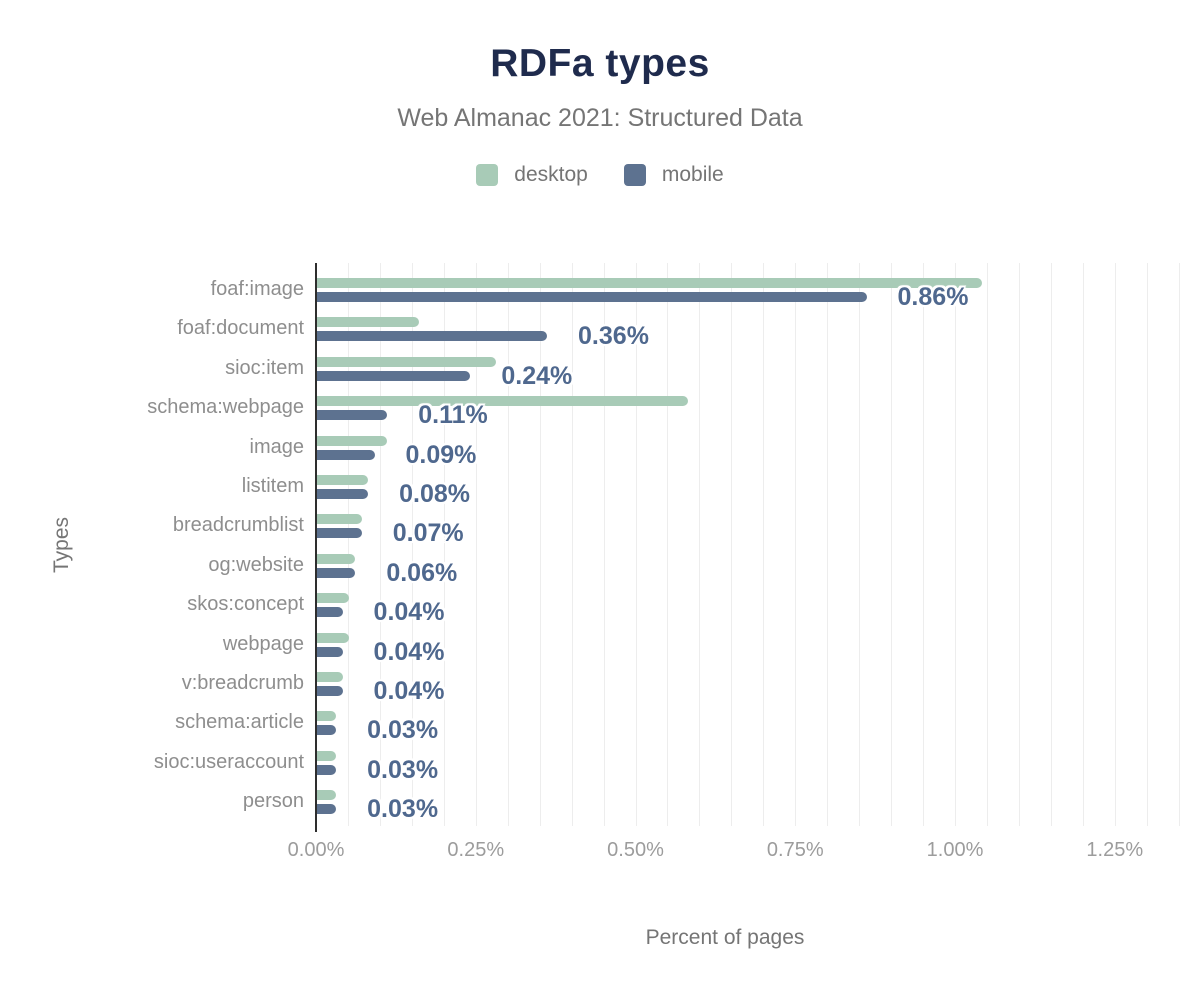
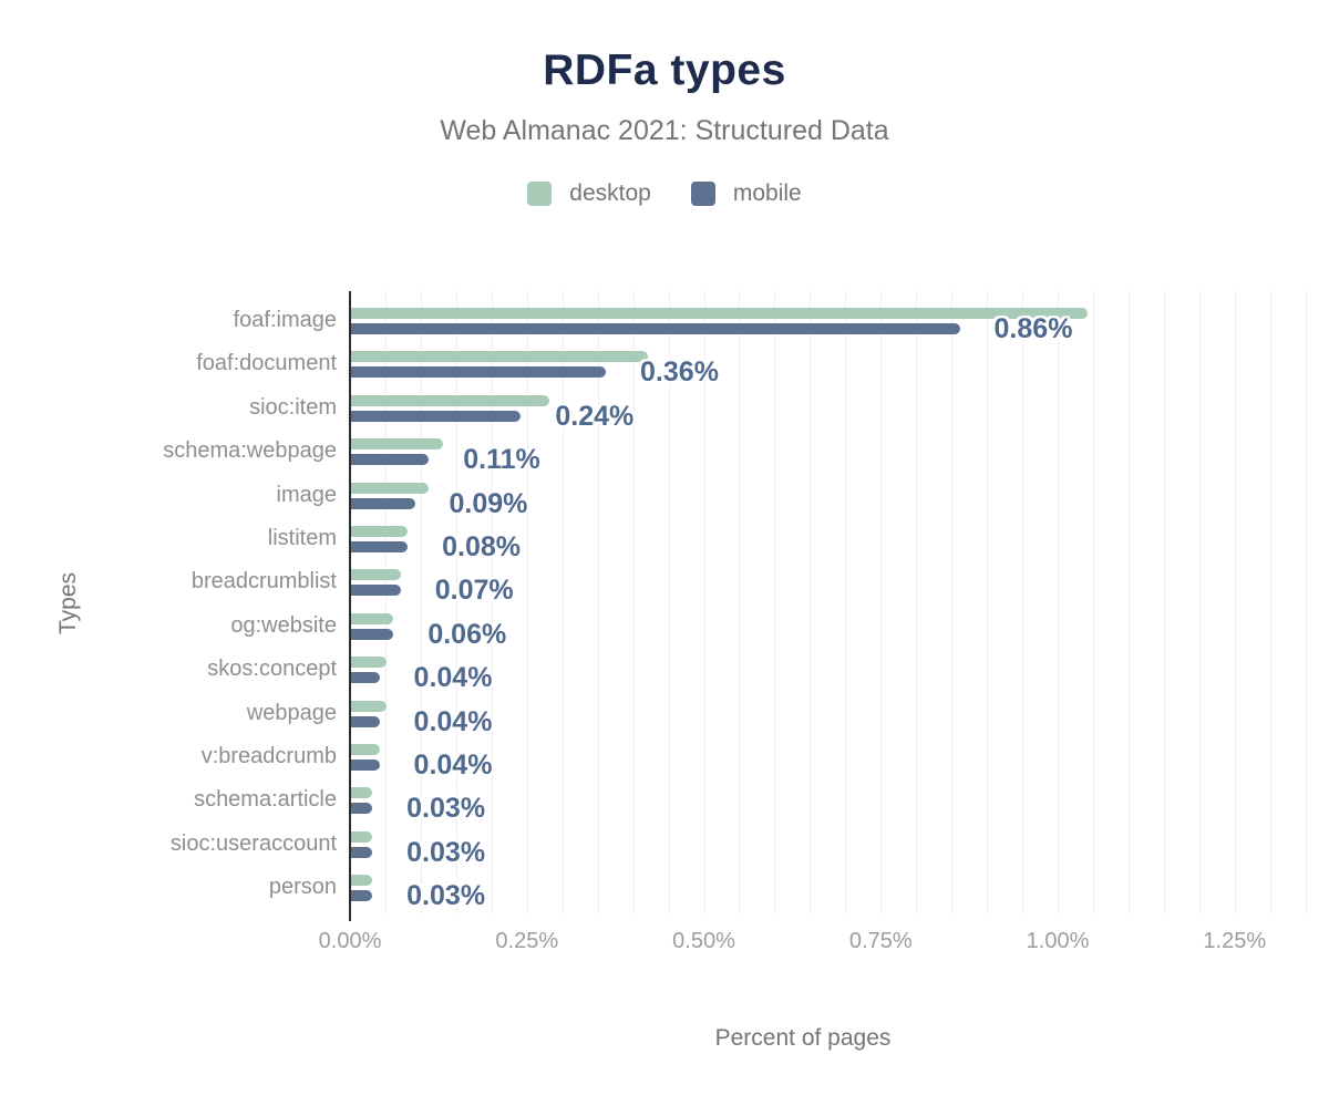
desktop/foaf:document: 0.16% -> 0.42%
desktop/schema:webpage: 0.58% -> 0.13%
